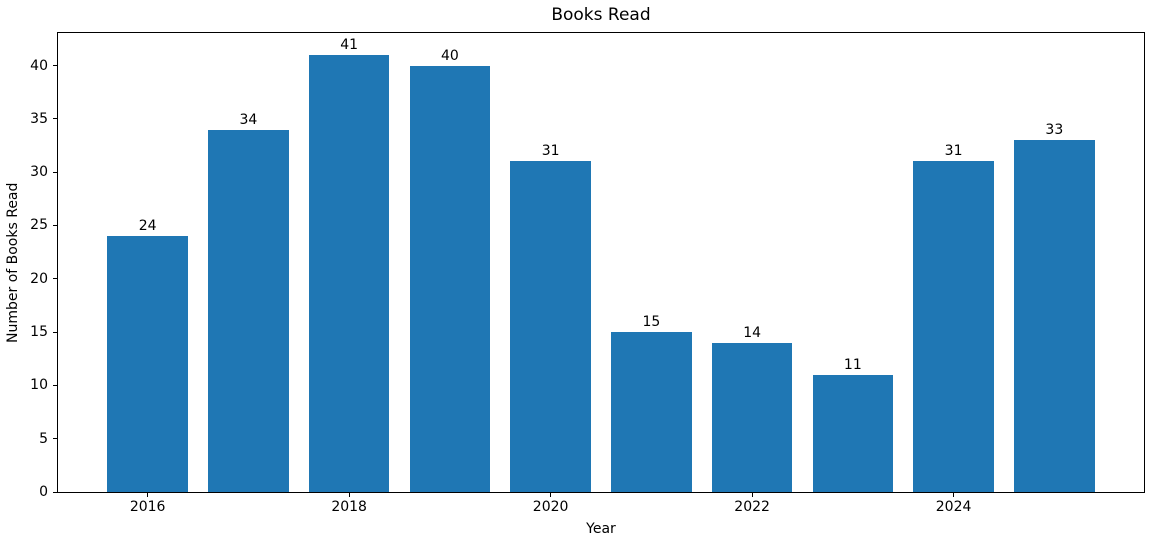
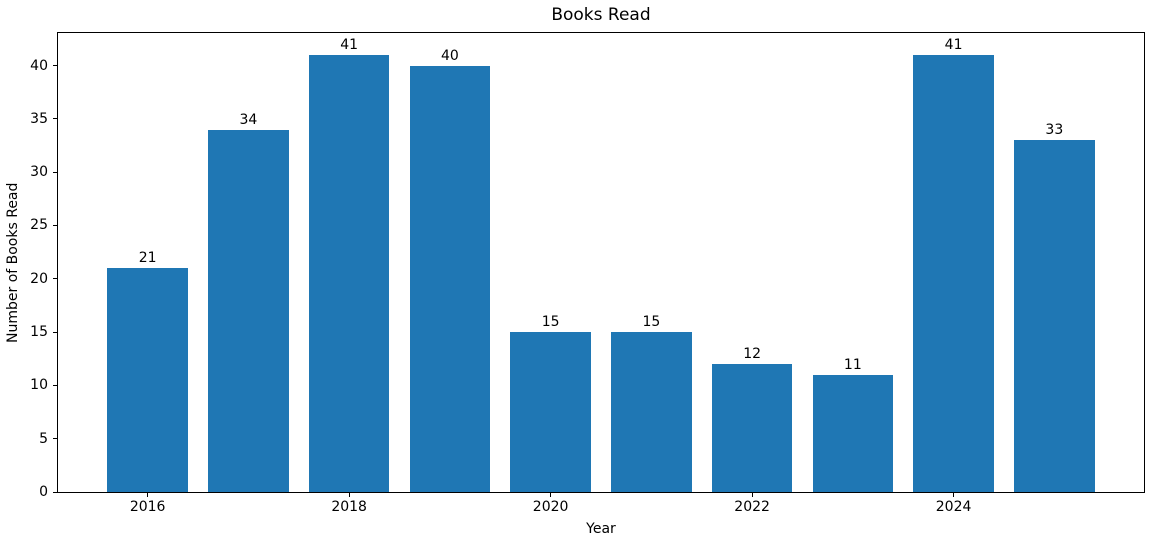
2016: 24 -> 21
2020: 31 -> 15
2022: 14 -> 12
2024: 31 -> 41
